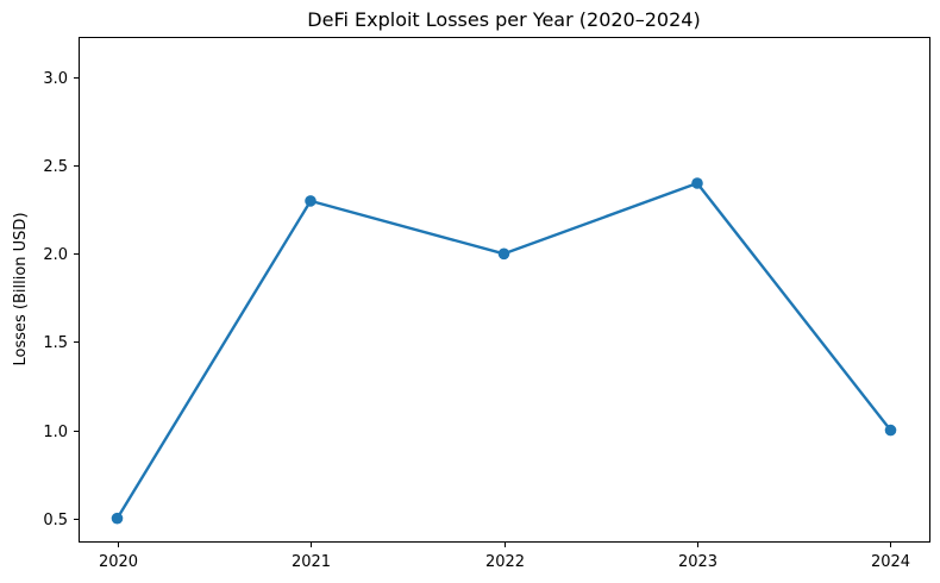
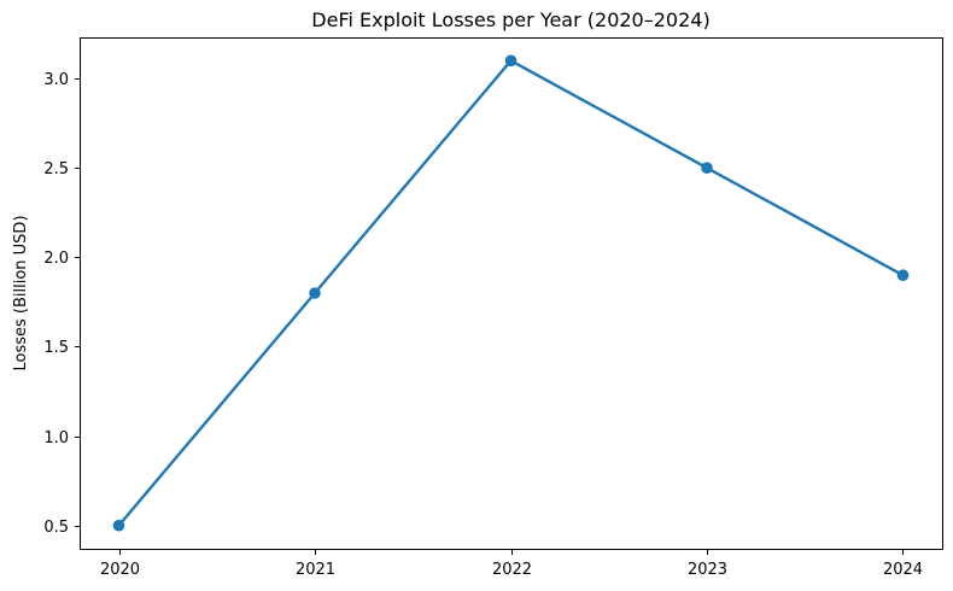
2021: 2.3 -> 1.8
2022: 2.0 -> 3.1
2023: 2.4 -> 2.5
2024: 1.0 -> 1.9
